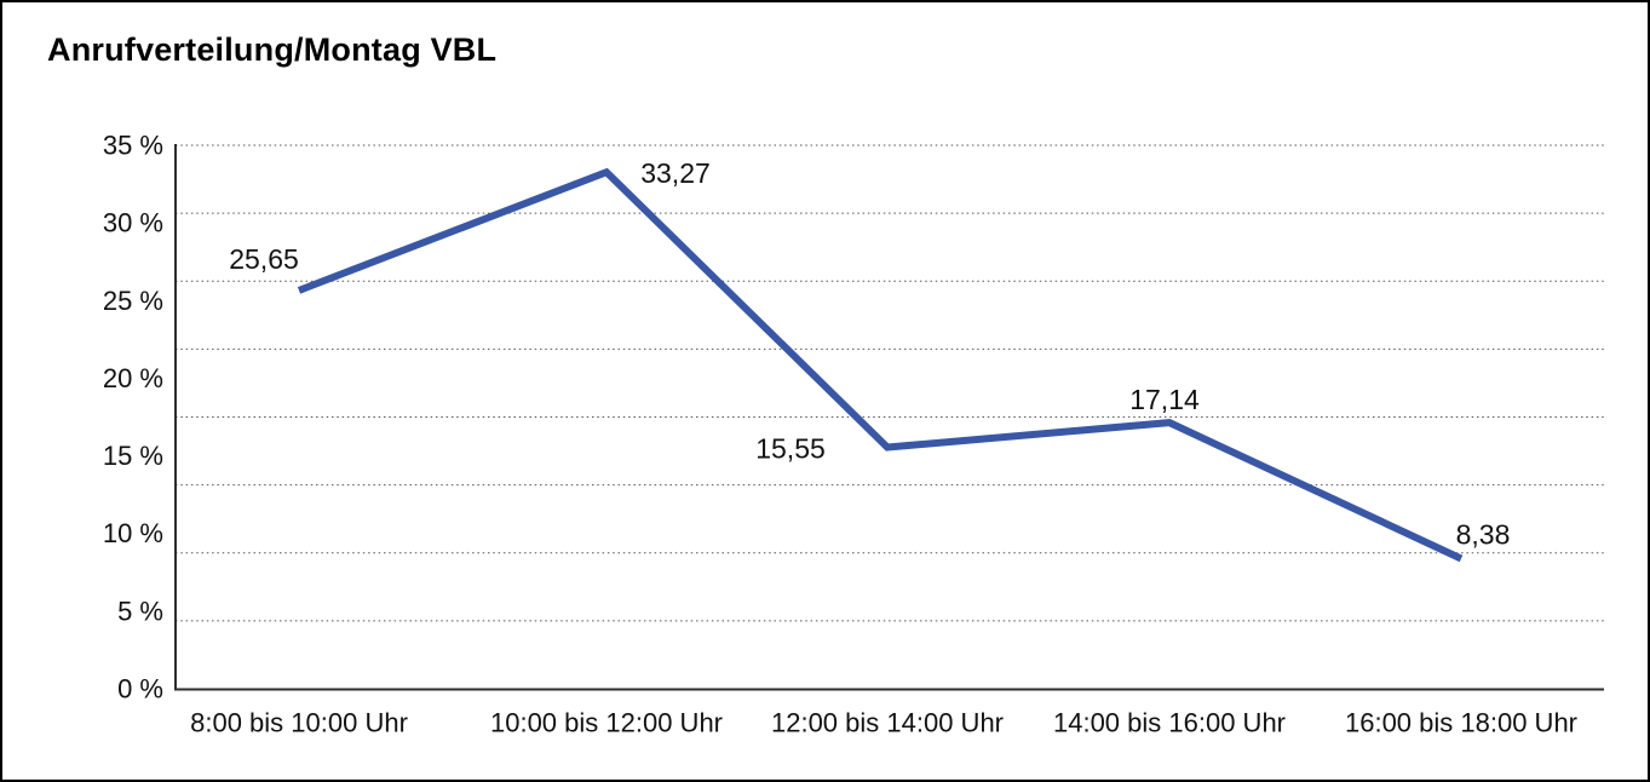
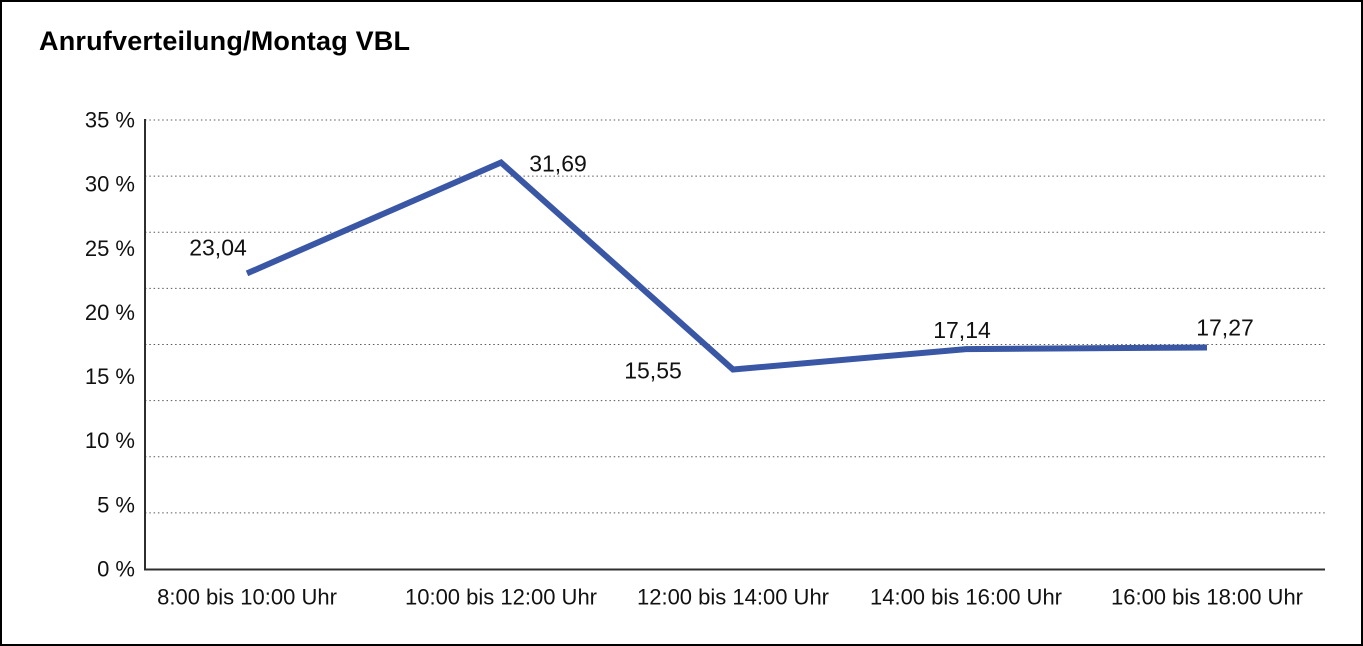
8:00 bis 10:00 Uhr: 25,65 -> 23,04
10:00 bis 12:00 Uhr: 33,27 -> 31,69
16:00 bis 18:00 Uhr: 8,38 -> 17,27
